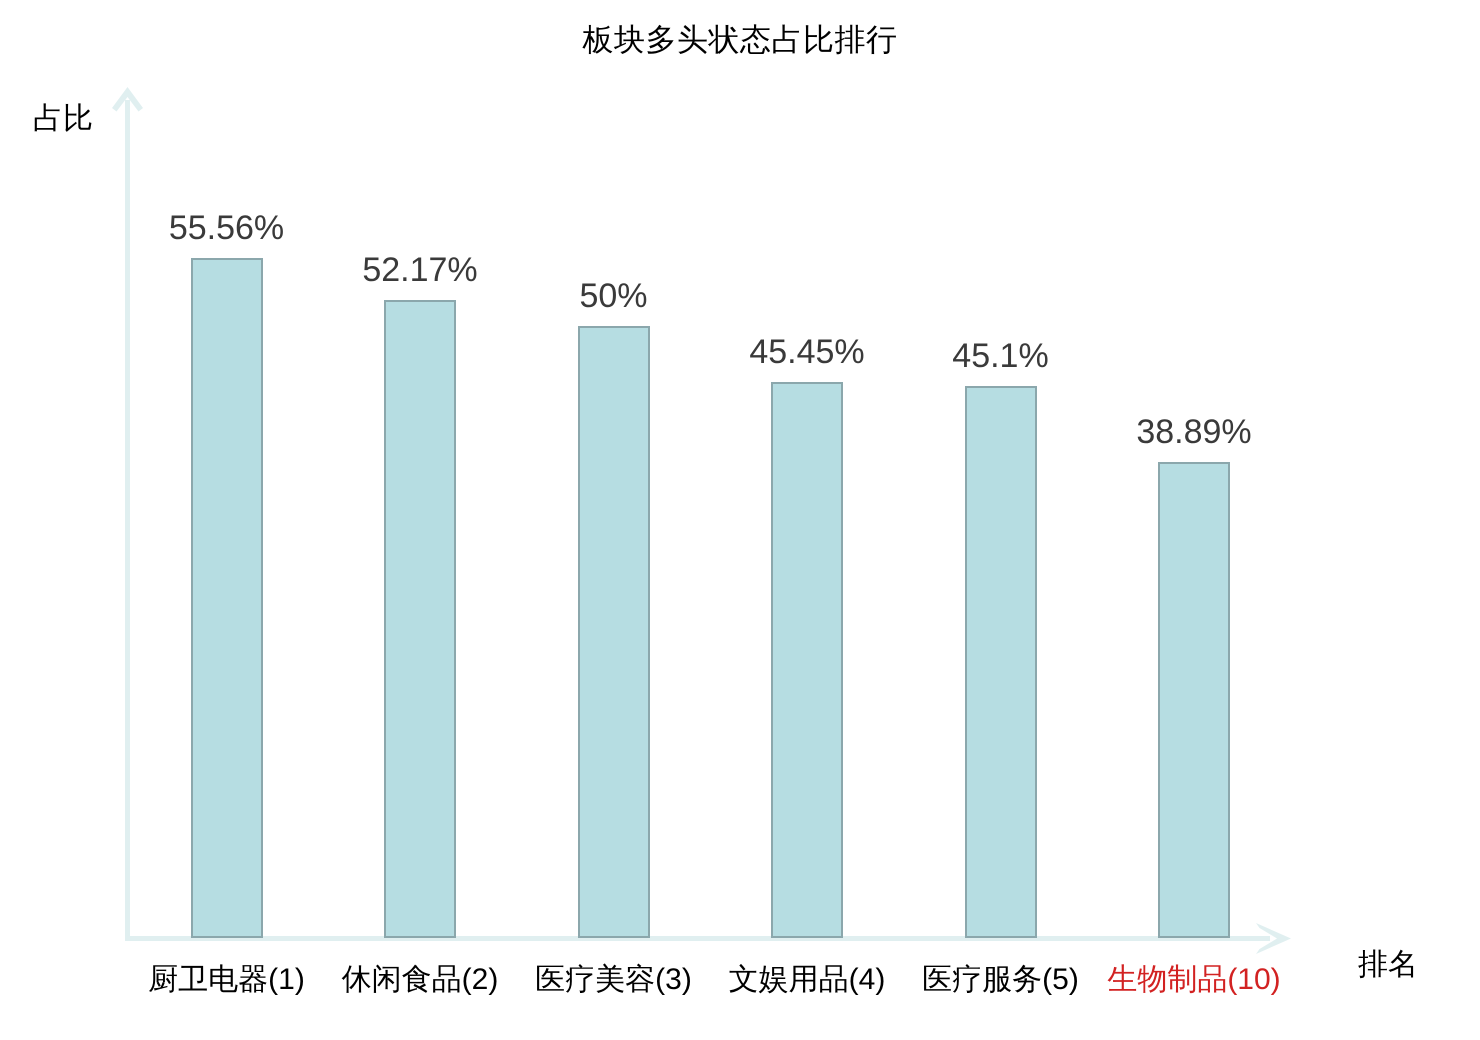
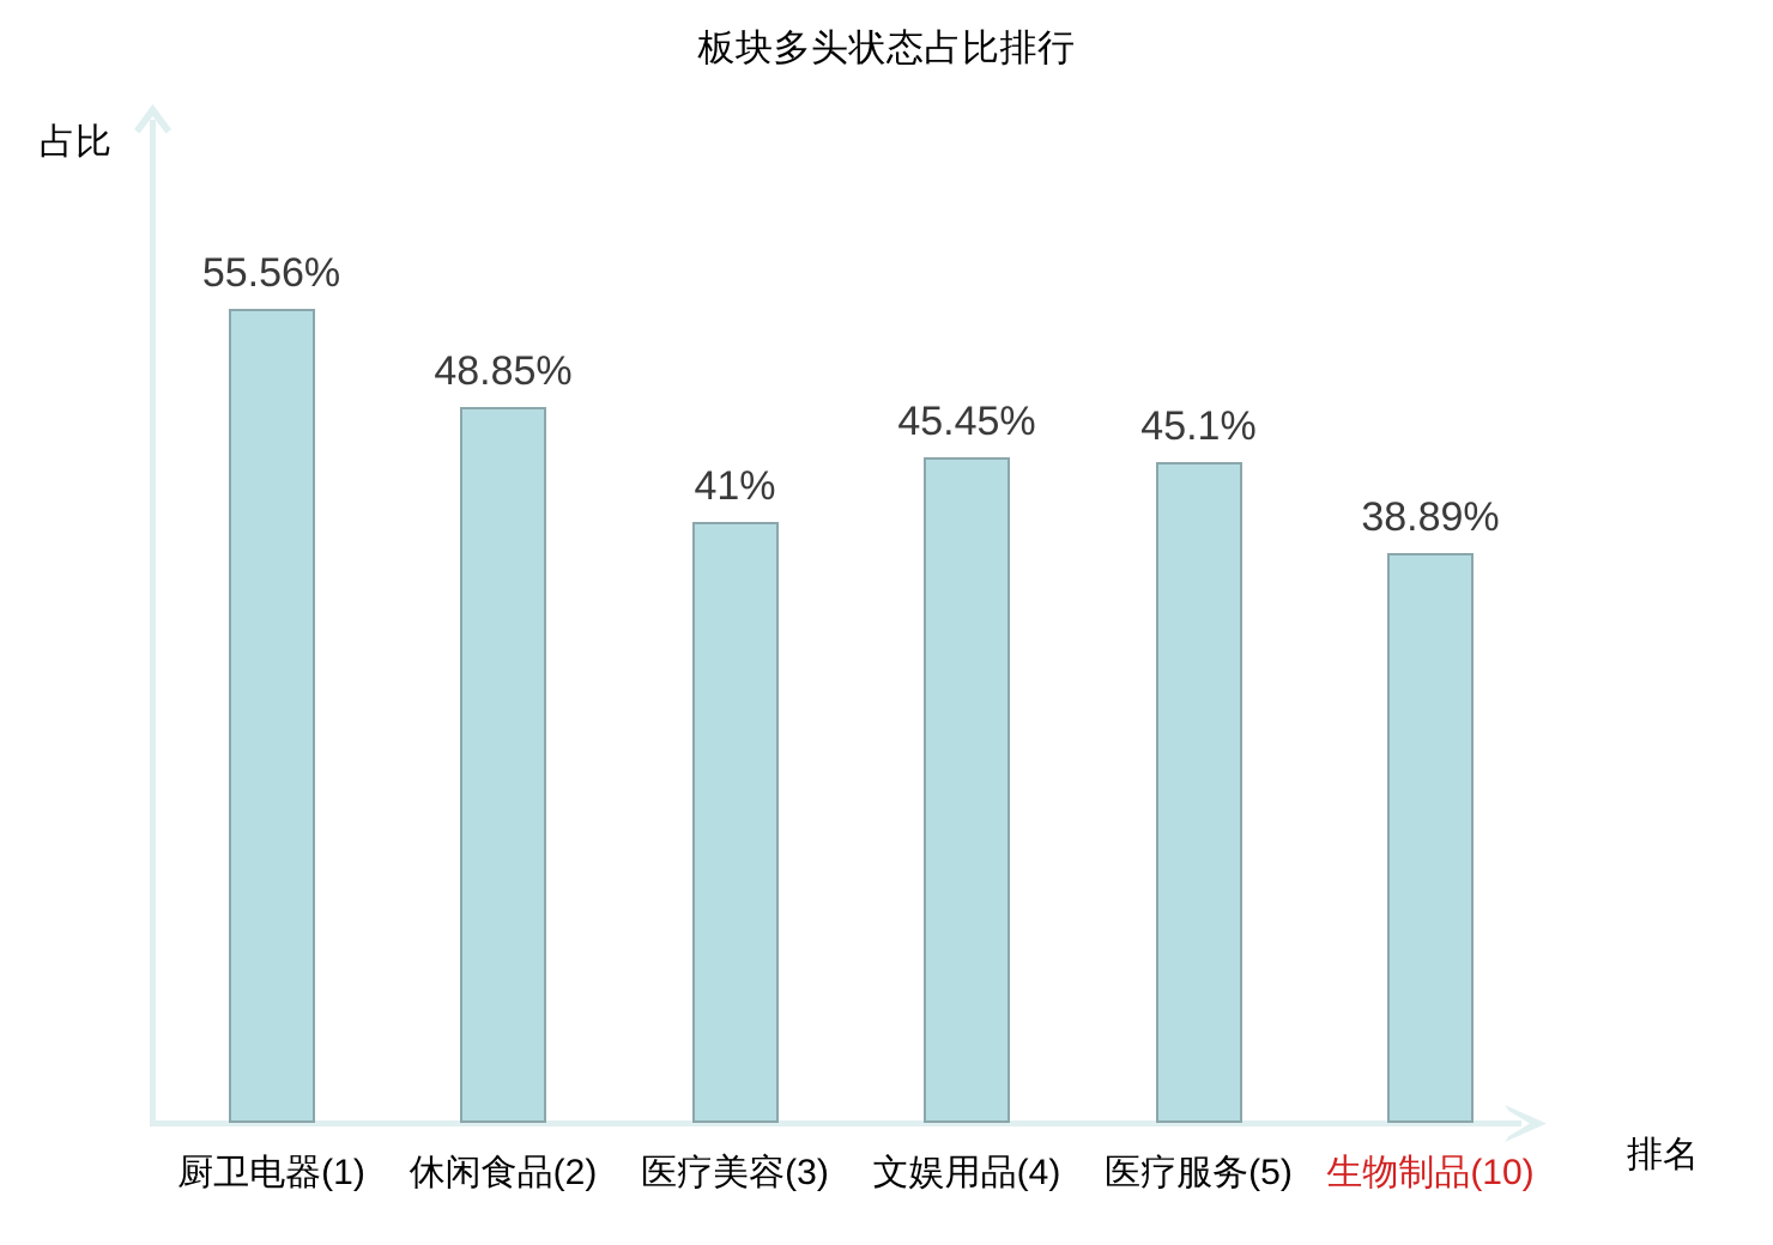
休闲食品(2): 52.17% -> 48.85%
医疗美容(3): 50% -> 41%
